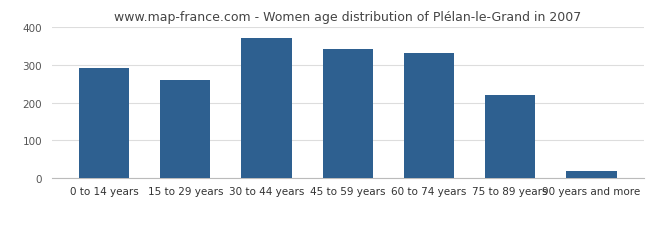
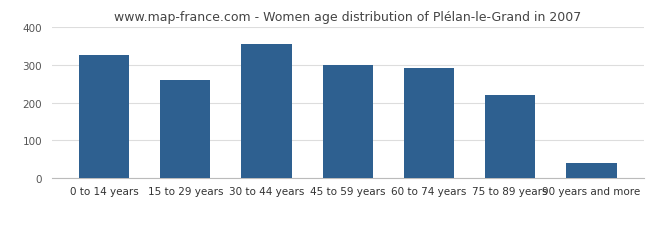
0 to 14 years: 290 -> 325
30 to 44 years: 370 -> 354
45 to 59 years: 340 -> 298
60 to 74 years: 330 -> 291
90 years and more: 20 -> 40
